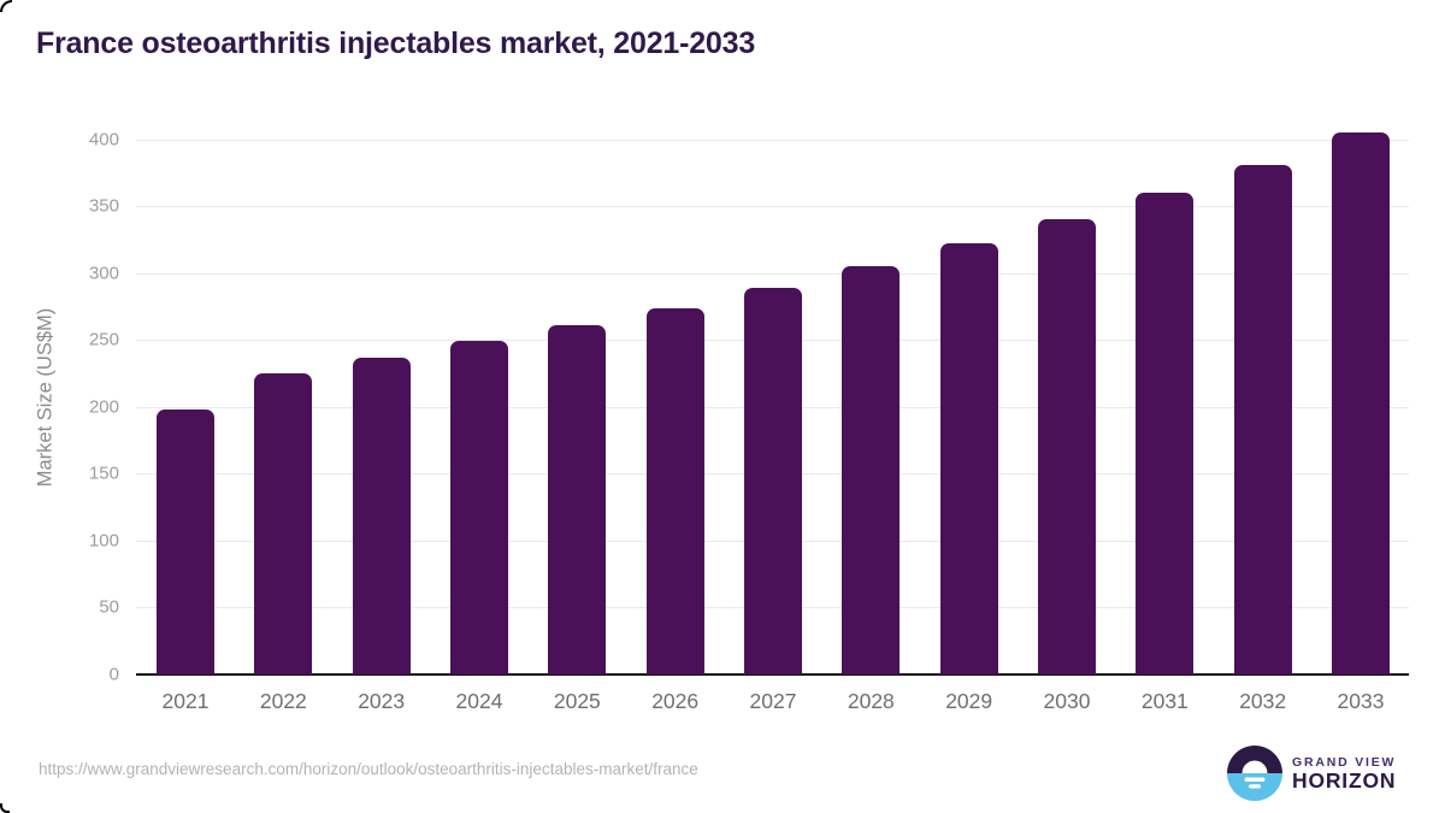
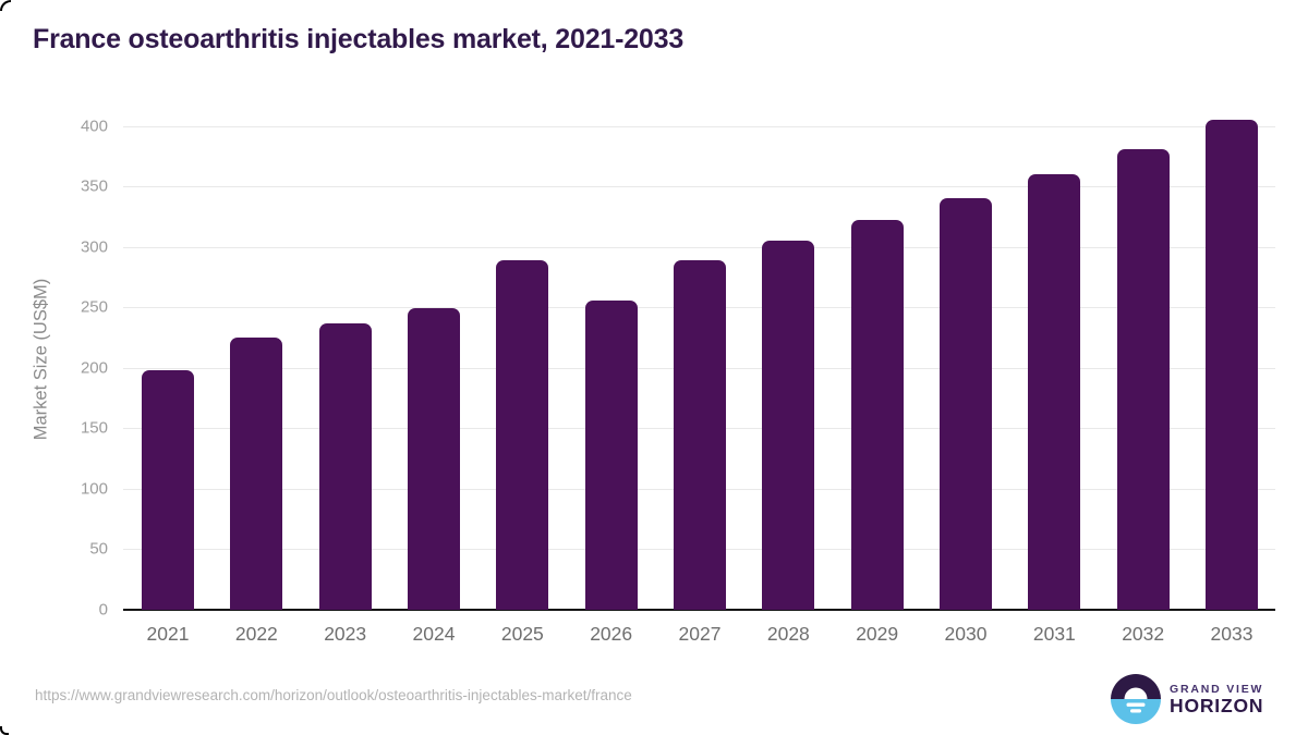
2025: 261 -> 289
2026: 274 -> 256
